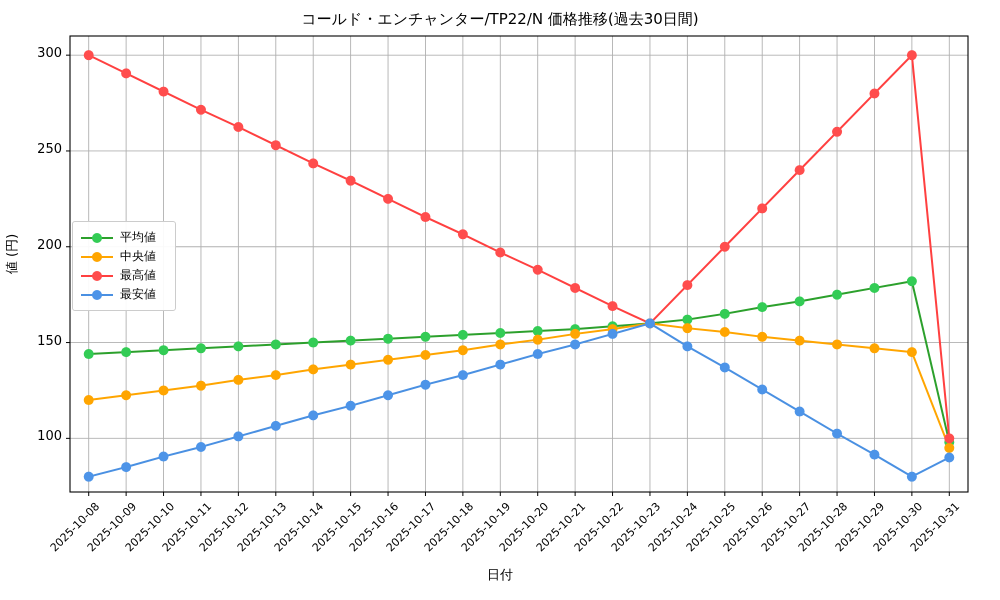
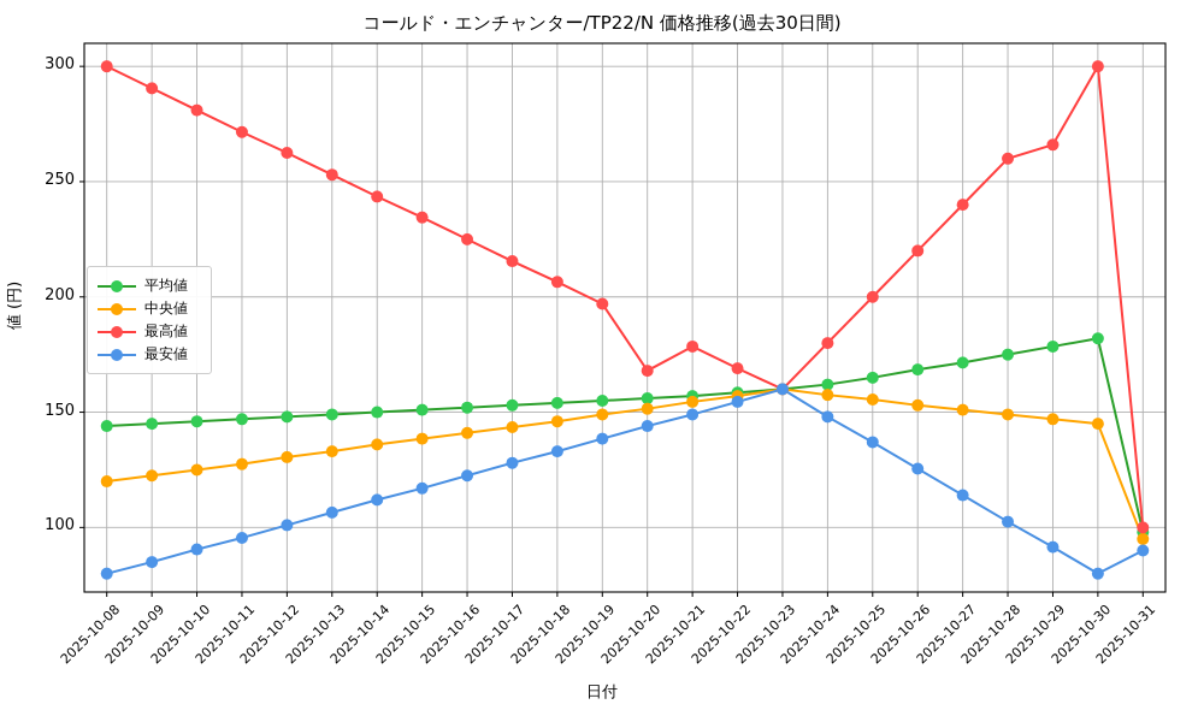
最高値/2025-10-20: 188 -> 168
最高値/2025-10-29: 280 -> 266
